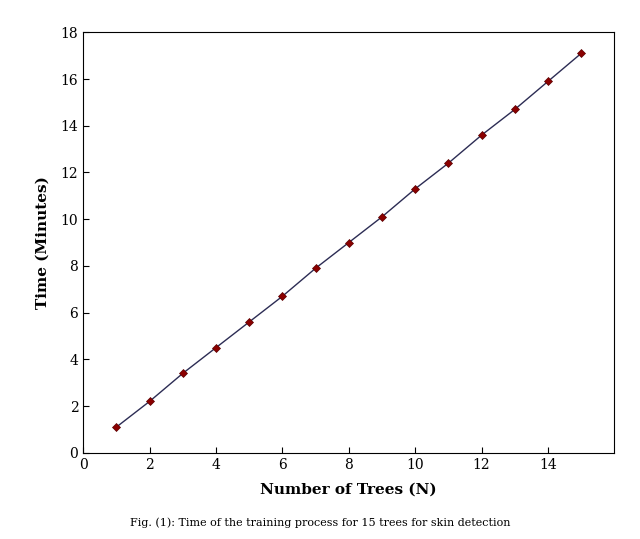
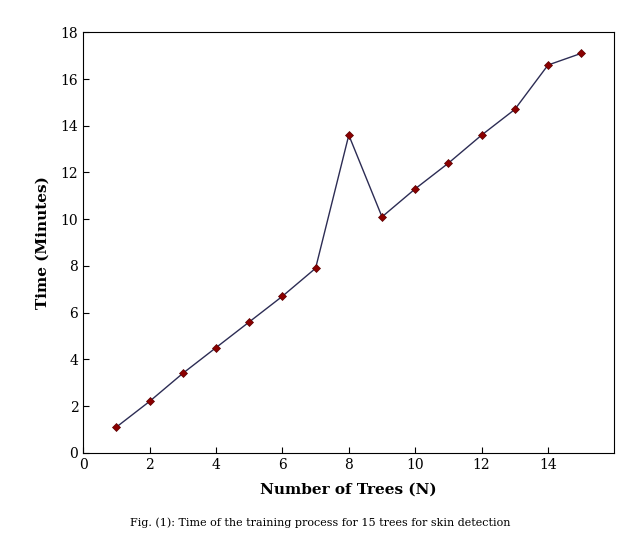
8: 9.0 -> 13.6
14: 15.9 -> 16.6
